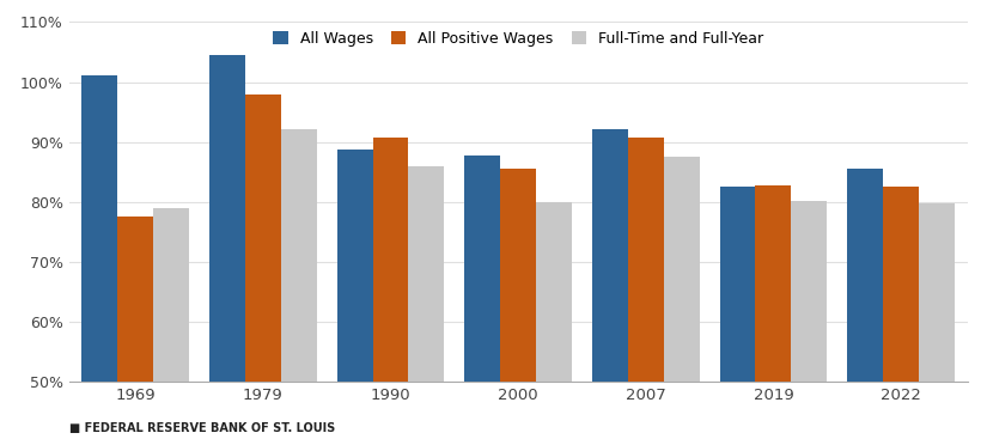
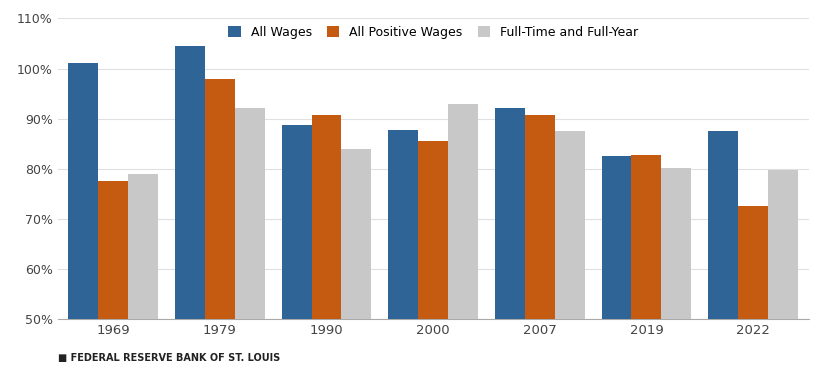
Full-Time and Full-Year/1990: 86.0% -> 84.0%
Full-Time and Full-Year/2000: 80.0% -> 93.0%
All Wages/2022: 85.5% -> 87.6%
All Positive Wages/2022: 82.5% -> 72.6%
